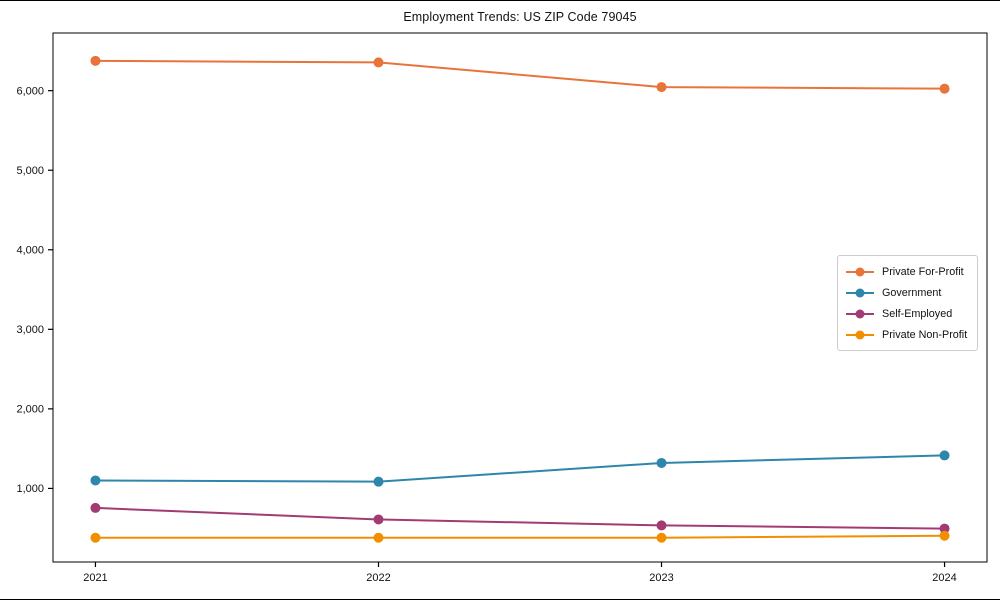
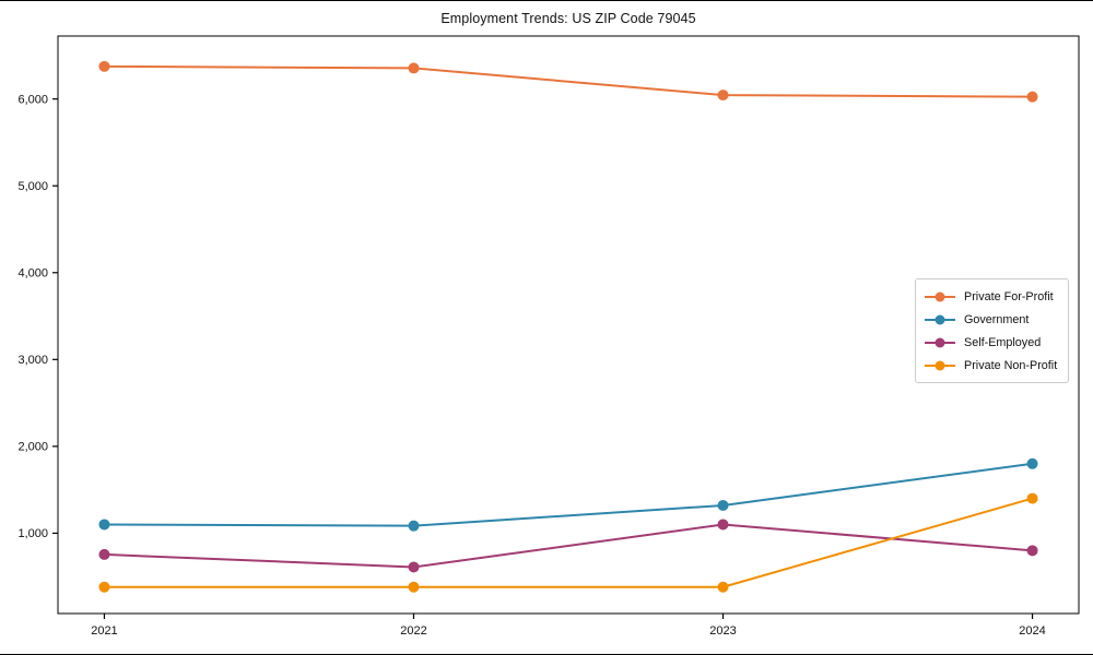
Self-Employed/2023: 500 -> 1100
Government/2024: 1400 -> 1800
Self-Employed/2024: 500 -> 800
Private Non-Profit/2024: 400 -> 1400
